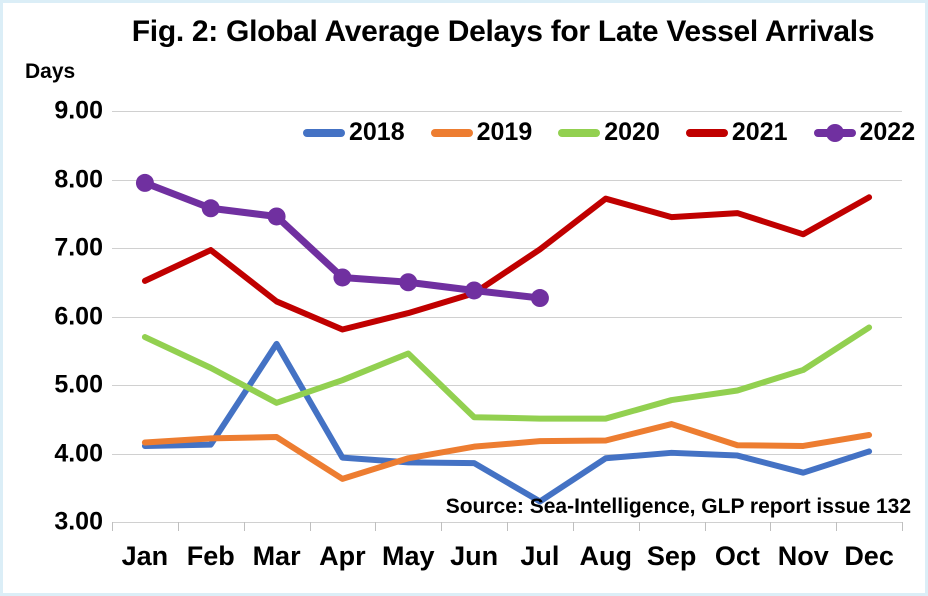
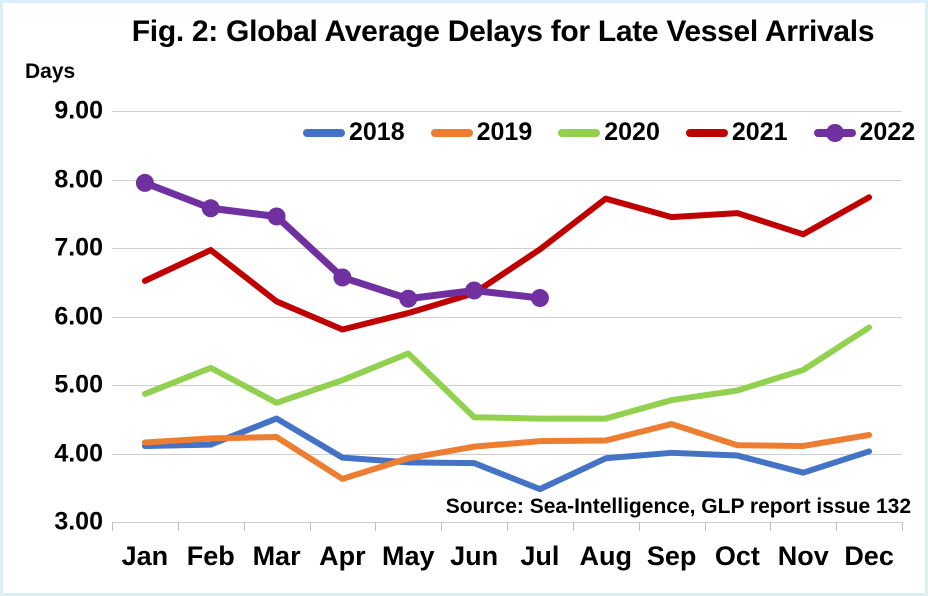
2020/Jan: 5.7 -> 4.9
2018/Mar: 5.6 -> 4.5
2022/May: 6.5 -> 6.3
2018/Jul: 3.3 -> 3.5
